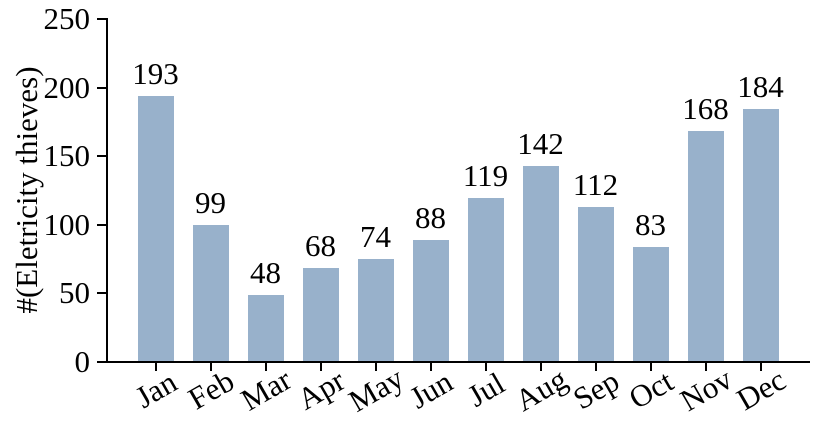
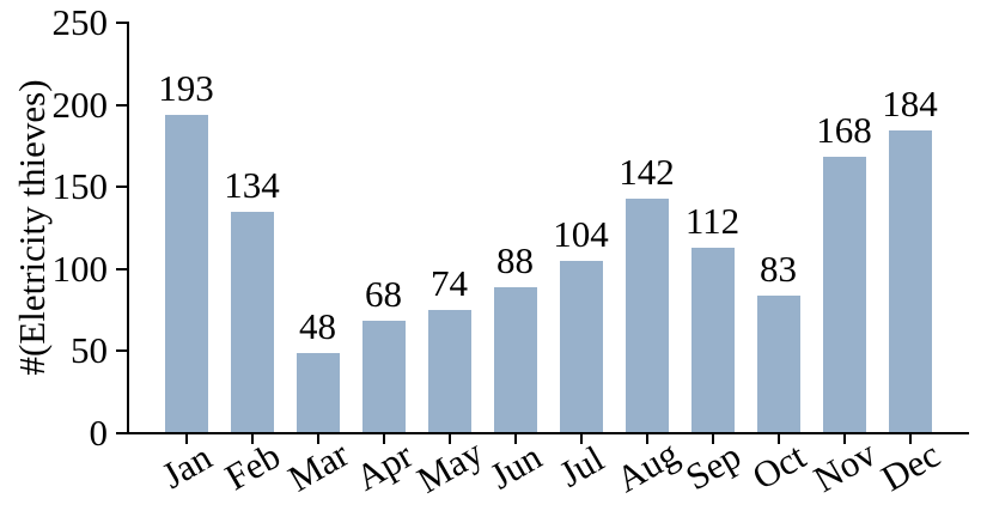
Feb: 99 -> 134
Jul: 119 -> 104
